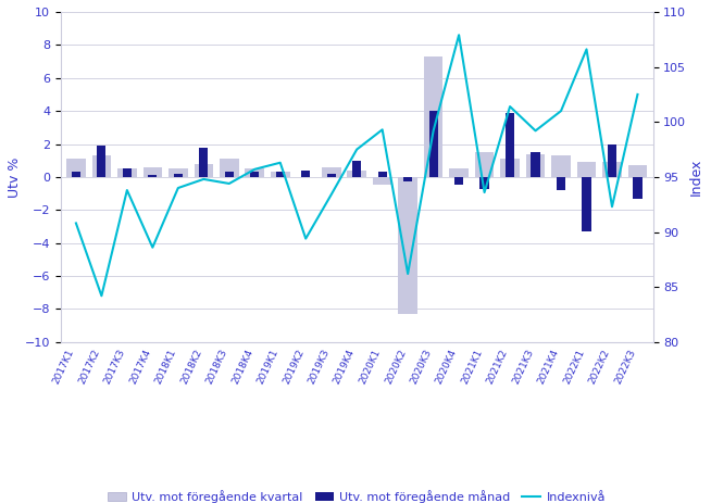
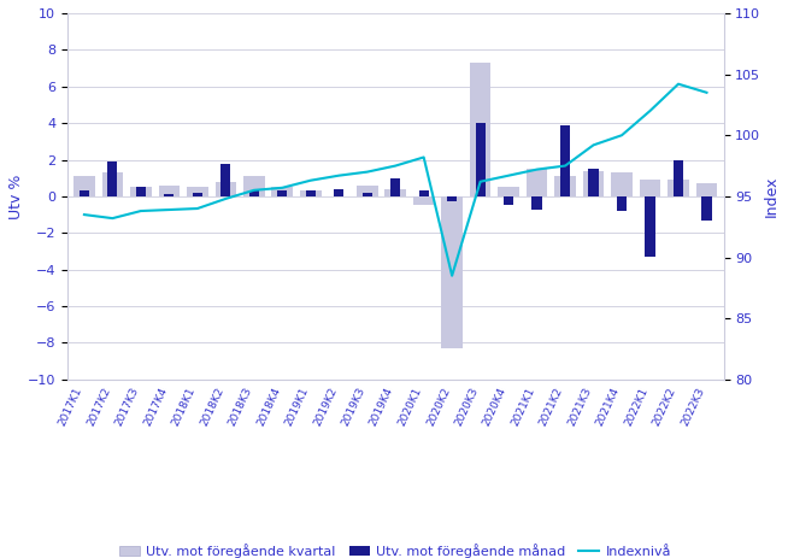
Indexnivå/2017K1: 90.8 -> 93.5
Indexnivå/2017K2: 84.2 -> 93.2
Indexnivå/2017K4: 88.6 -> 93.9
Indexnivå/2018K3: 94.4 -> 95.5
Indexnivå/2019K2: 89.4 -> 96.7
Indexnivå/2019K3: 93.4 -> 97.0
Indexnivå/2020K1: 99.3 -> 98.2
Indexnivå/2020K2: 86.2 -> 88.5
Indexnivå/2020K3: 99.2 -> 96.2
Indexnivå/2020K4: 107.9 -> 96.7
Indexnivå/2021K1: 93.6 -> 97.2
Indexnivå/2021K2: 101.4 -> 97.5
Indexnivå/2021K4: 101.0 -> 100.0
Indexnivå/2022K1: 106.6 -> 102.0
Indexnivå/2022K2: 92.3 -> 104.2
Indexnivå/2022K3: 102.5 -> 103.5
